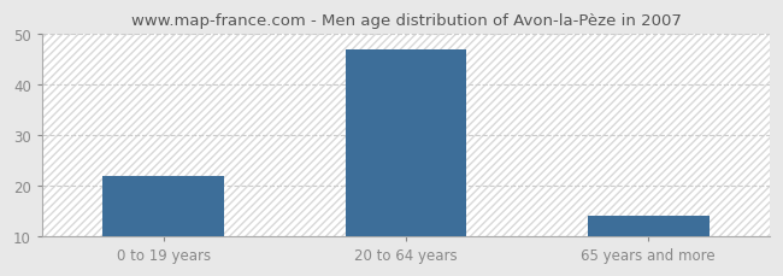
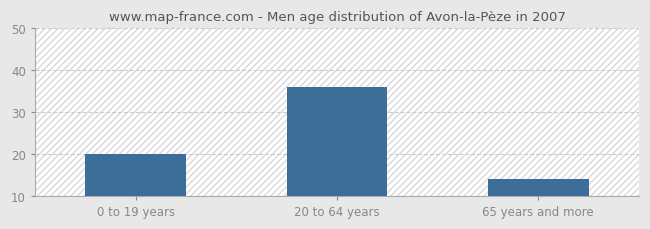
0 to 19 years: 22 -> 20
20 to 64 years: 47 -> 36
